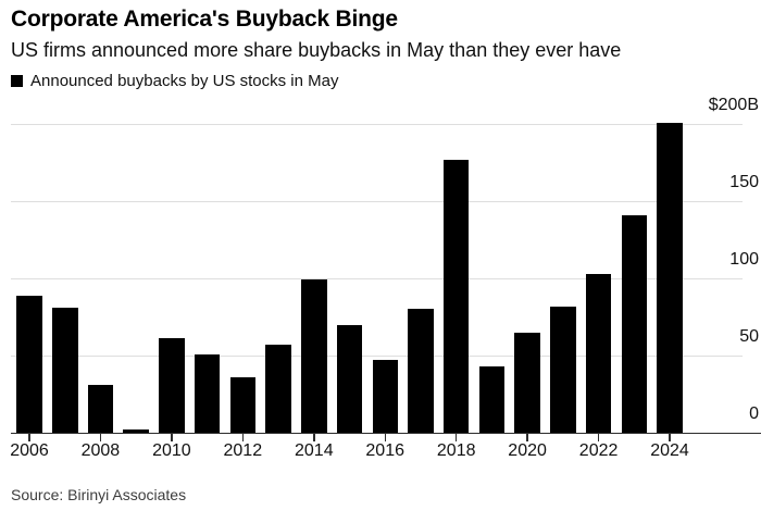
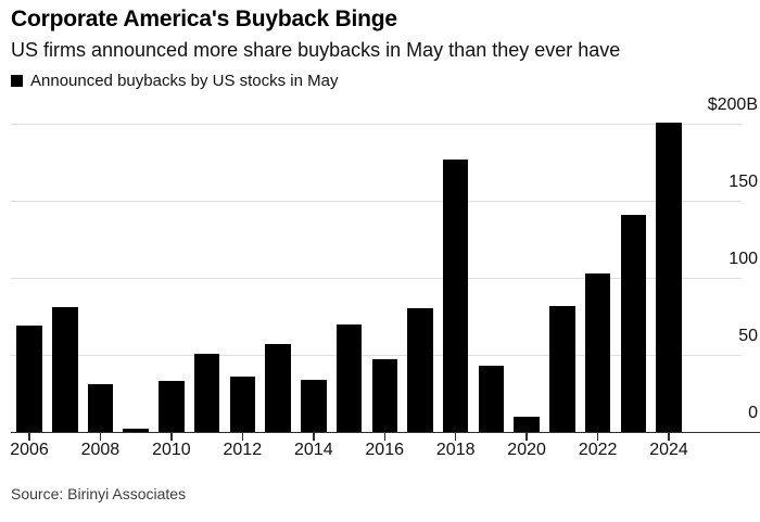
2006: $89B -> $69B
2010: $61B -> $33B
2014: $99B -> $34B
2020: $65B -> $10B
